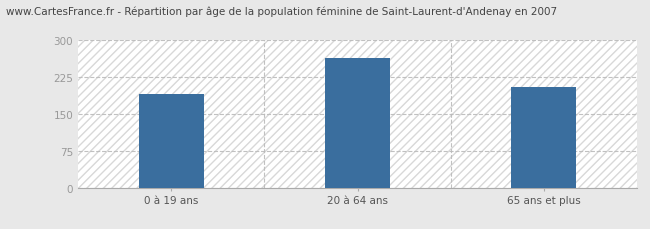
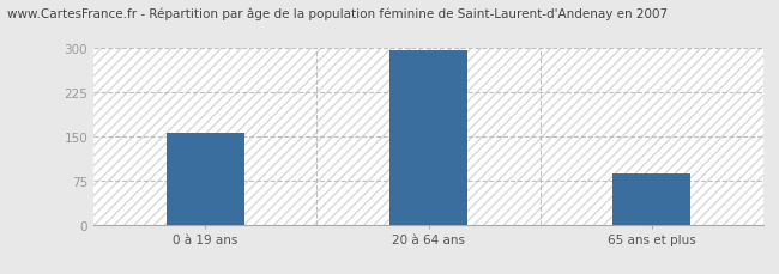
0 à 19 ans: 190 -> 157
20 à 64 ans: 265 -> 297
65 ans et plus: 205 -> 87
